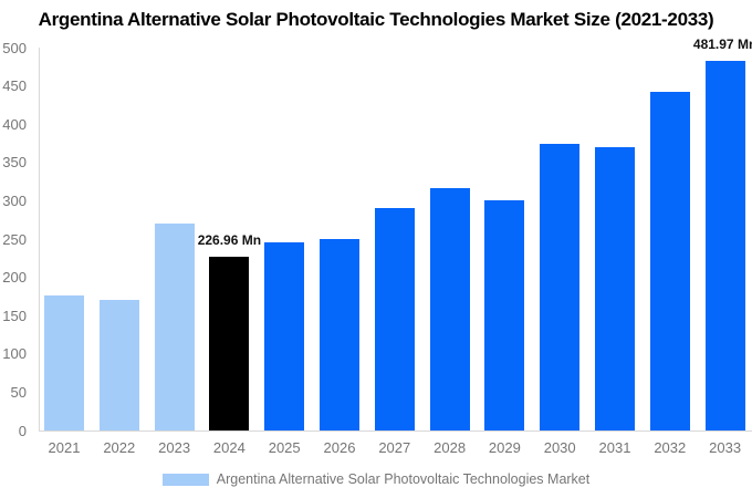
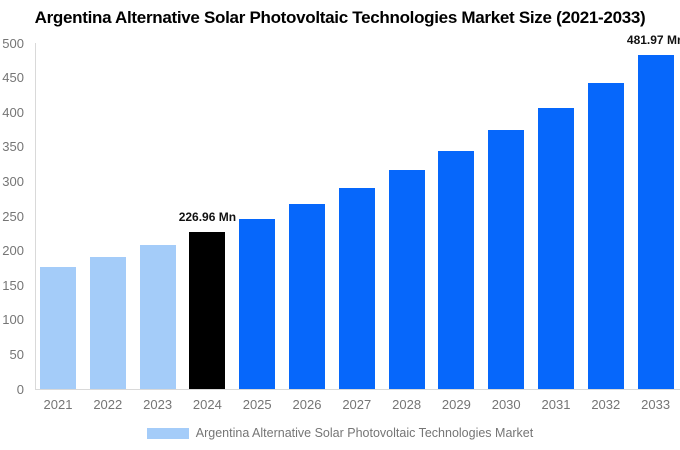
2022: 170 -> 190
2023: 270 -> 210
2026: 250 -> 270
2029: 300 -> 340
2031: 370 -> 410
